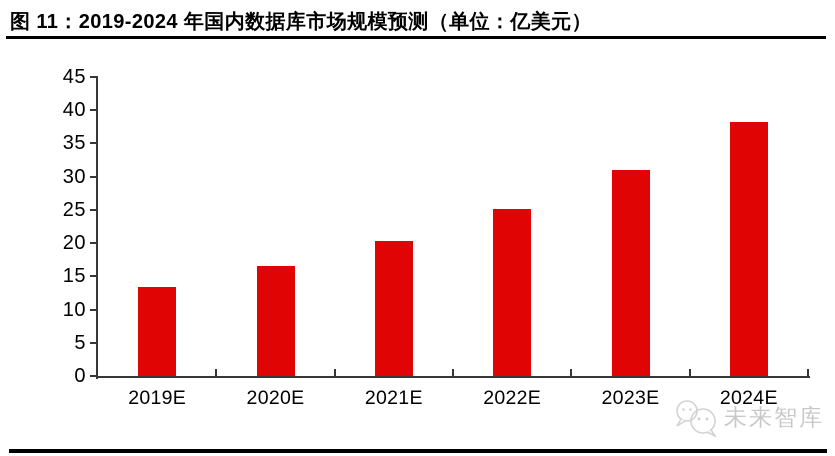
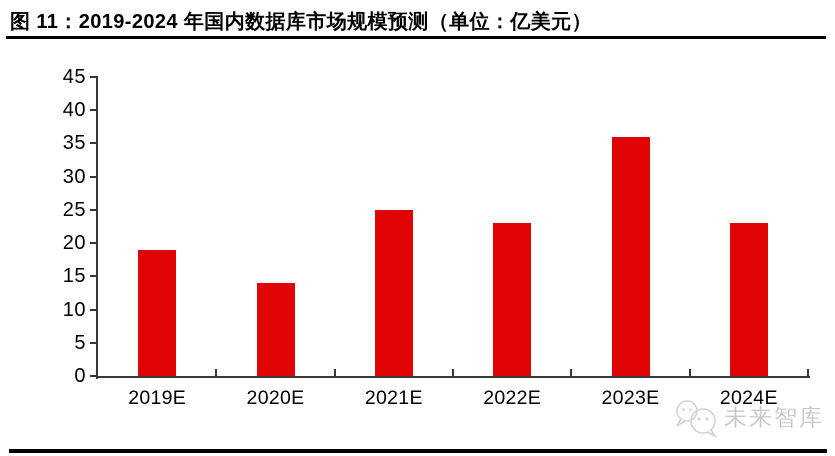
2019E: 13 -> 19
2020E: 16 -> 14
2021E: 20 -> 25
2022E: 25 -> 23
2023E: 31 -> 36
2024E: 38 -> 23
